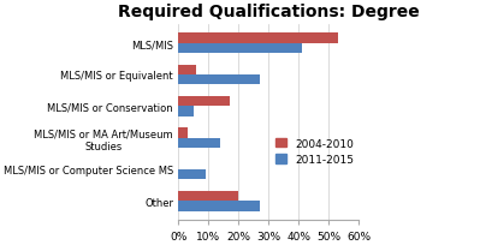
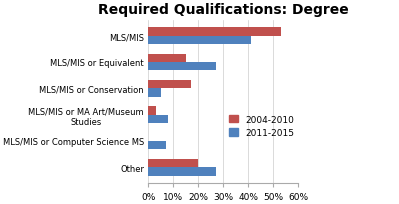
2004-2010/MLS/MIS or Equivalent: 6% -> 15%
2011-2015/MLS/MIS or MA Art/Museum Studies: 14% -> 8%
2011-2015/MLS/MIS or Computer Science MS: 9% -> 7%
